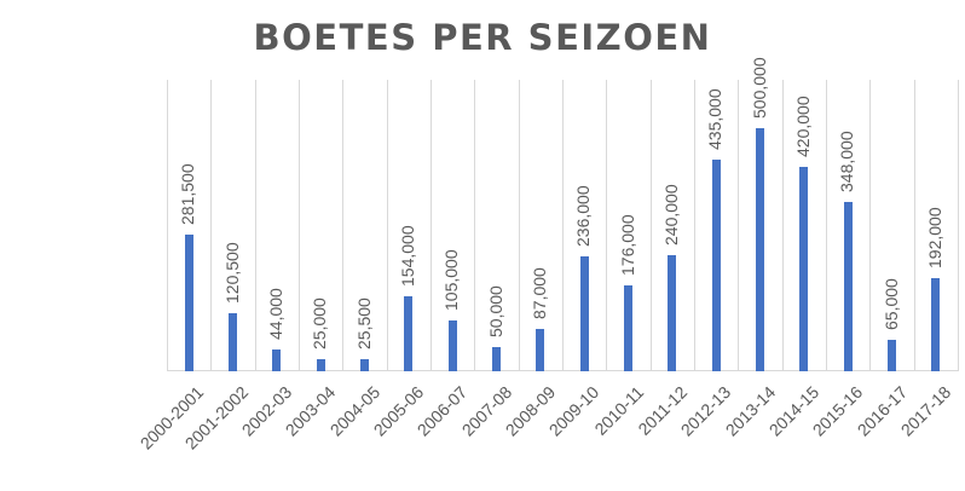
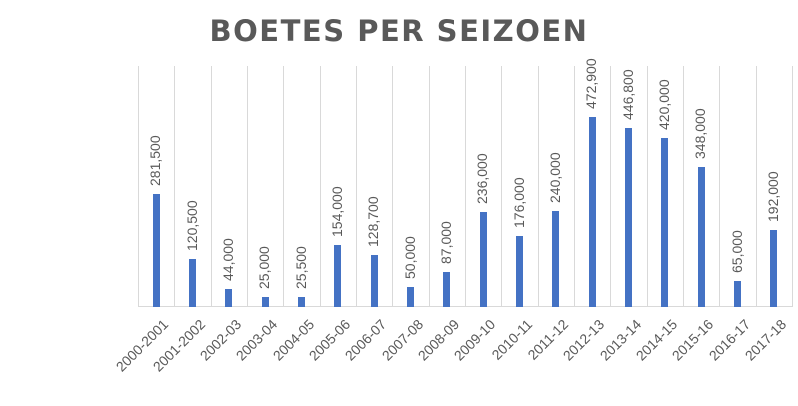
2006-07: 105,000 -> 128,700
2012-13: 435,000 -> 472,900
2013-14: 500,000 -> 446,800
